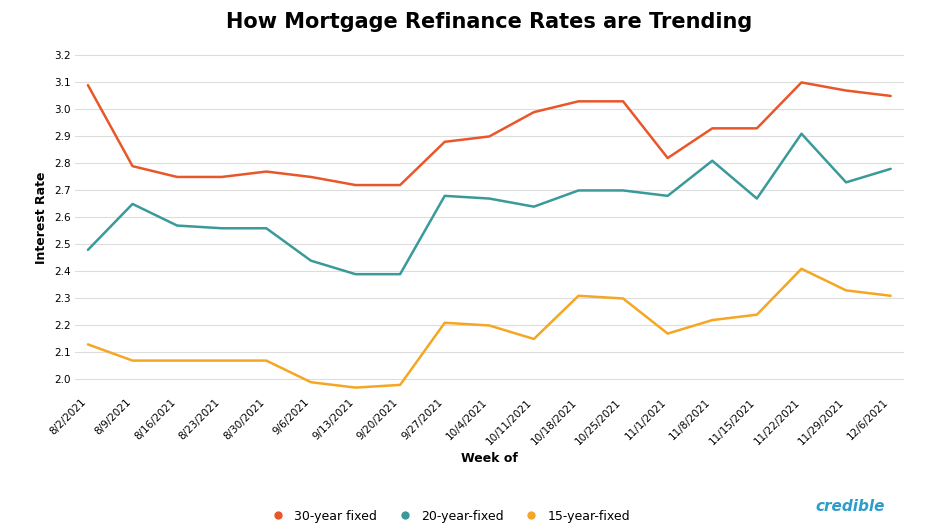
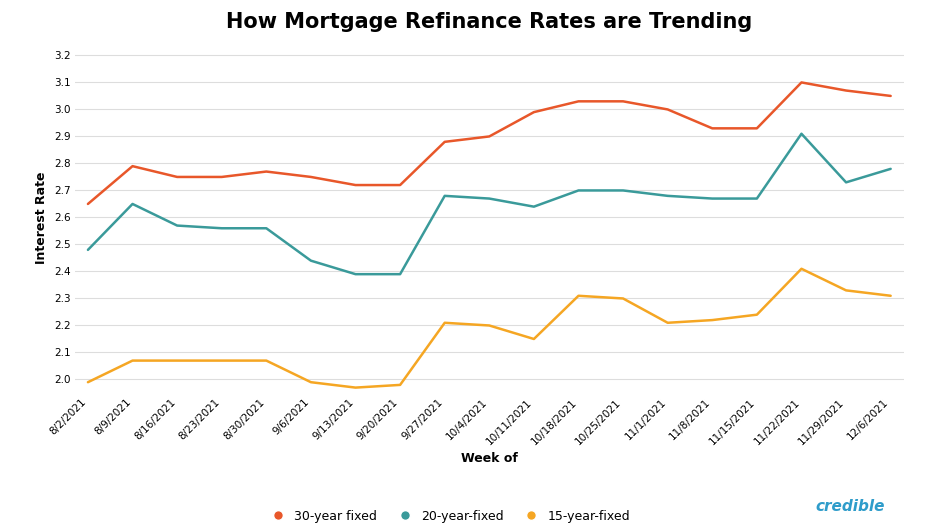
30-year fixed/8/2/2021: 3.09 -> 2.65
15-year-fixed/8/2/2021: 2.13 -> 1.99
30-year fixed/11/1/2021: 2.82 -> 3.00
15-year-fixed/11/1/2021: 2.17 -> 2.21
20-year-fixed/11/8/2021: 2.81 -> 2.67
